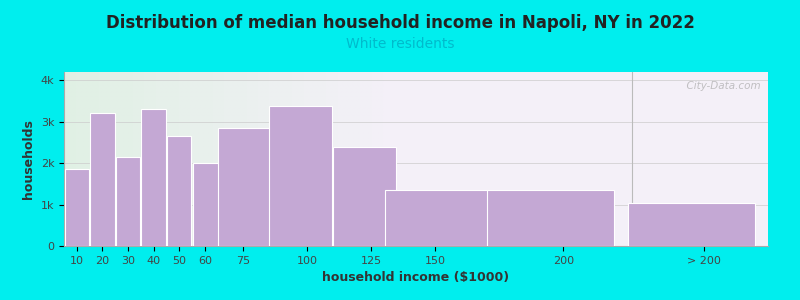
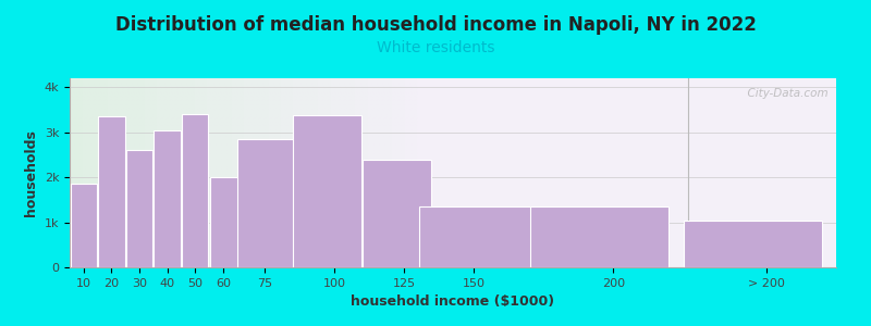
20: 3.20k -> 3.35k
30: 2.15k -> 2.60k
40: 3.30k -> 3.05k
50: 2.65k -> 3.40k
